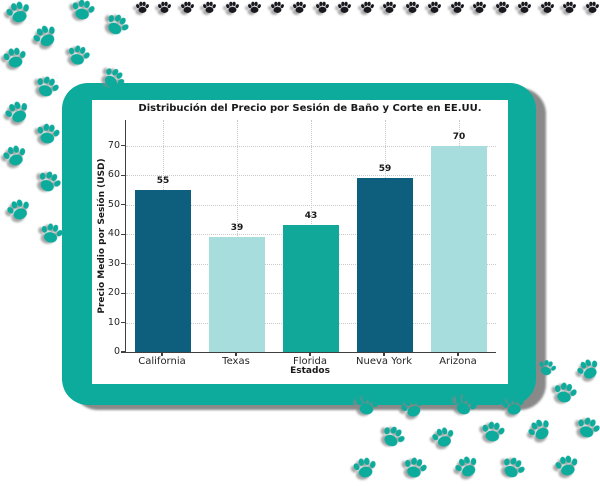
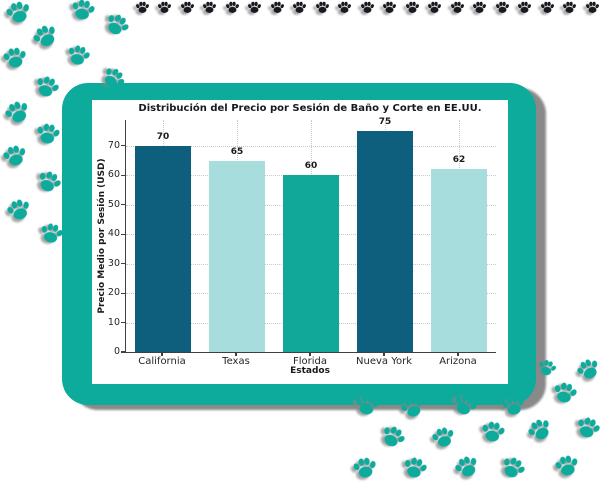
California: 55 -> 70
Texas: 39 -> 65
Florida: 43 -> 60
Nueva York: 59 -> 75
Arizona: 70 -> 62
